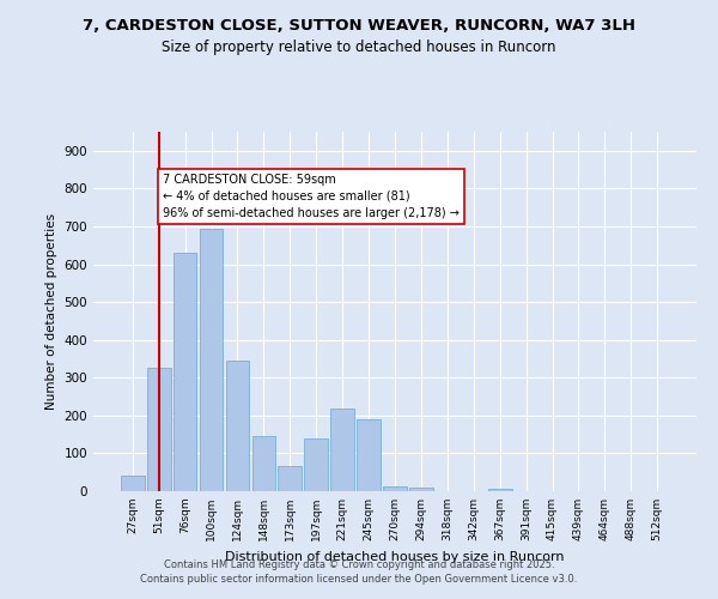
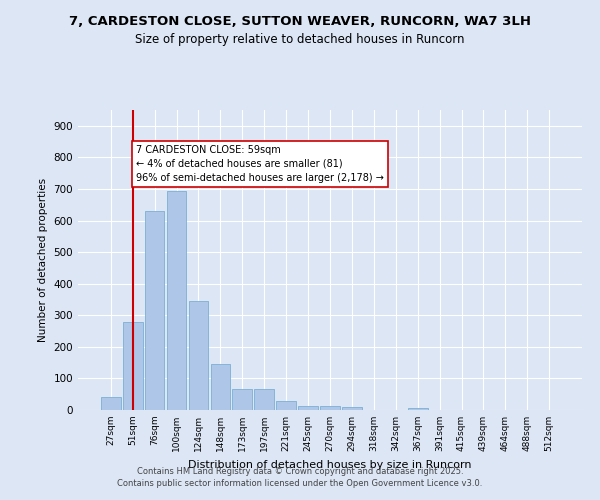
51sqm: 325 -> 280
197sqm: 140 -> 65
221sqm: 220 -> 27
245sqm: 190 -> 14
